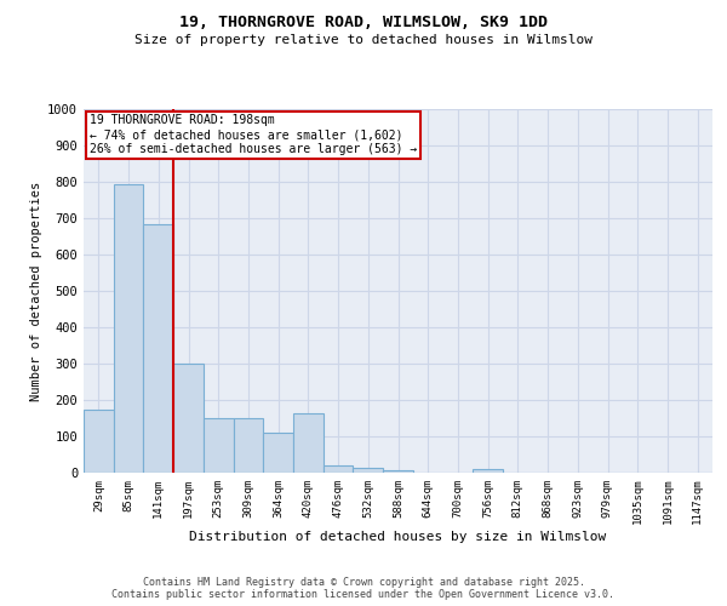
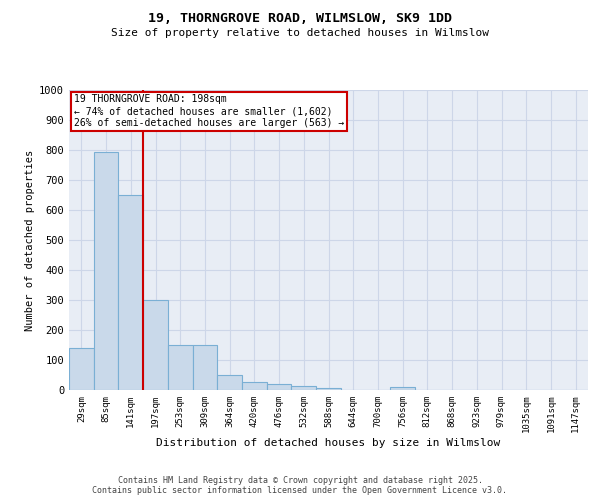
29sqm: 175 -> 140
141sqm: 685 -> 650
364sqm: 110 -> 50
420sqm: 165 -> 28
